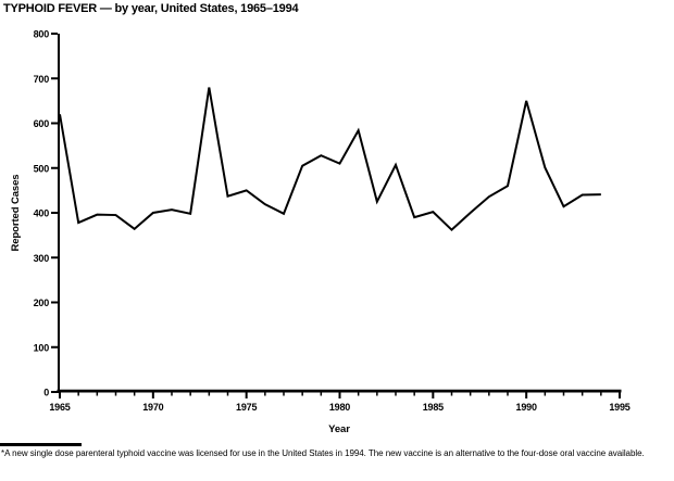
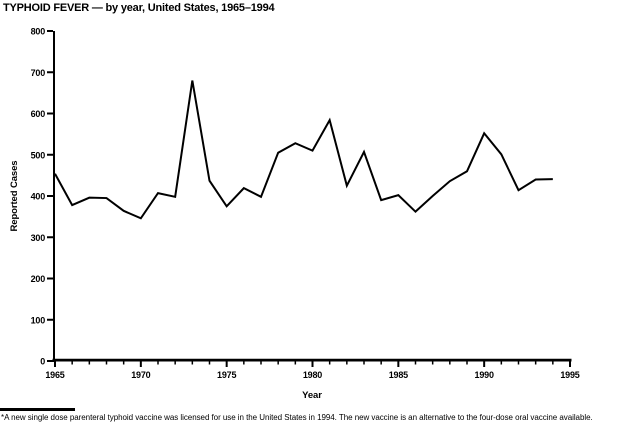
1965: 620 -> 450
1970: 400 -> 350
1975: 450 -> 380
1990: 650 -> 550
